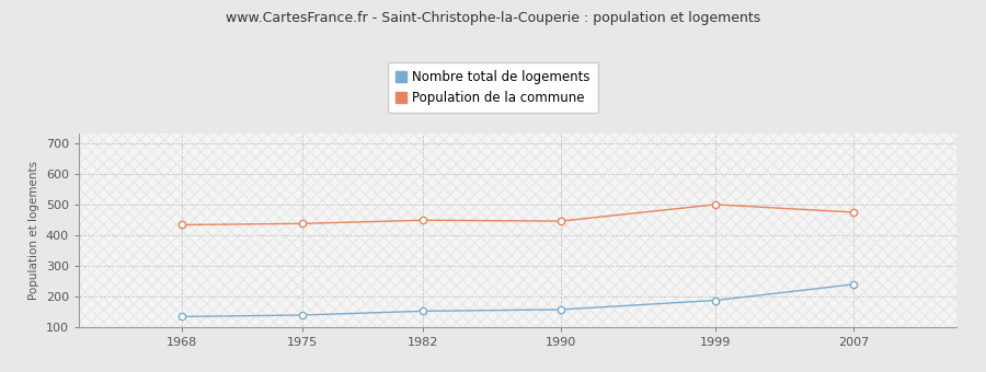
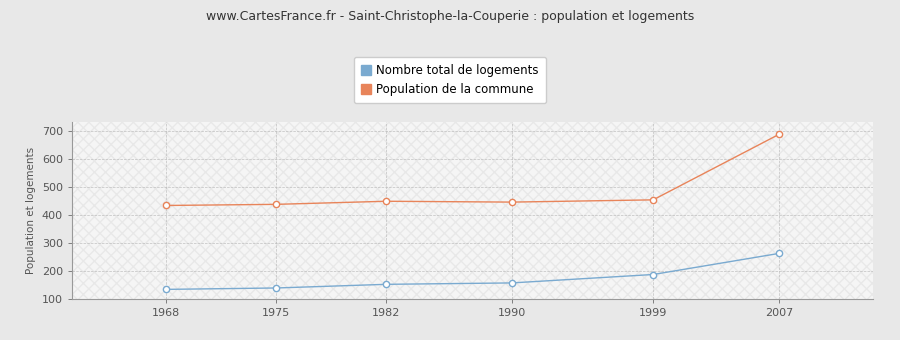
Population de la commune/1999: 500 -> 454
Nombre total de logements/2007: 240 -> 263
Population de la commune/2007: 475 -> 687
